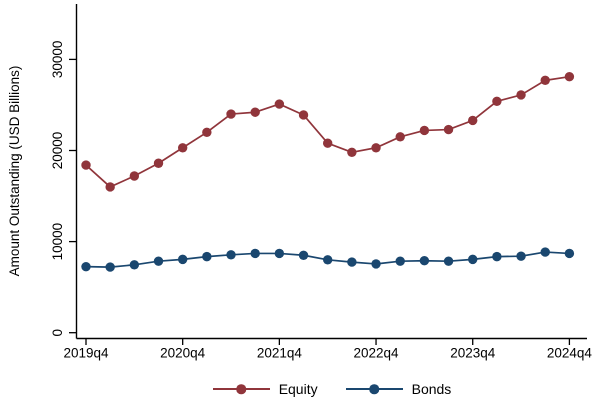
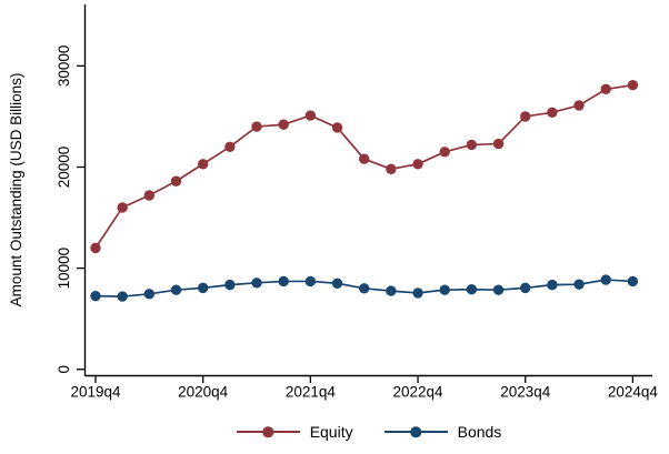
Equity/2019q4: 18000 -> 12000
Equity/2023q4: 23000 -> 25000
